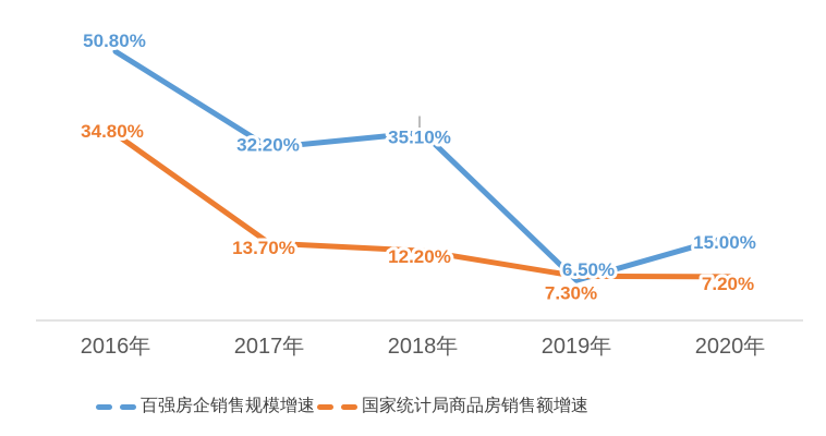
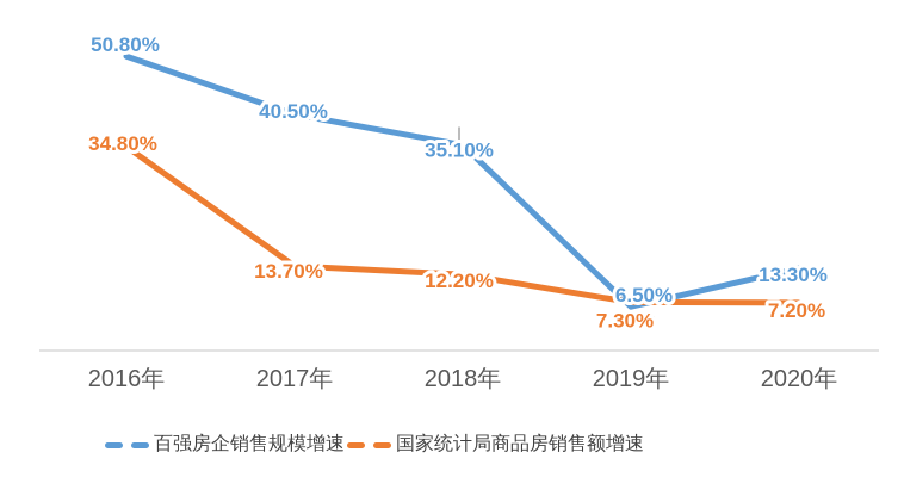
百强房企销售规模增速/2017年: 32.20% -> 40.50%
百强房企销售规模增速/2020年: 15.00% -> 13.30%
